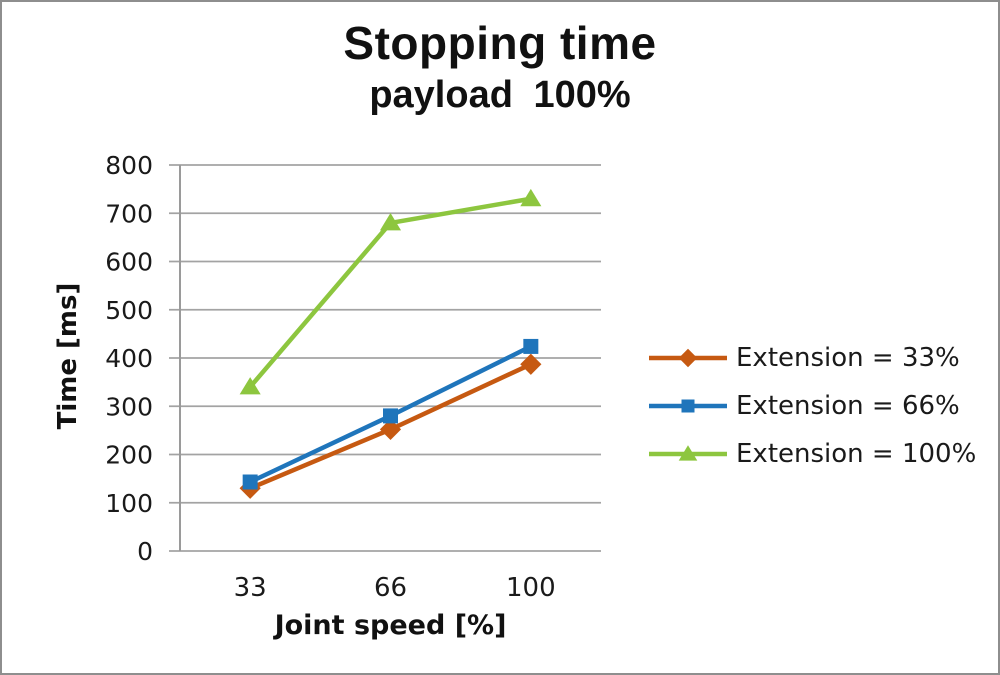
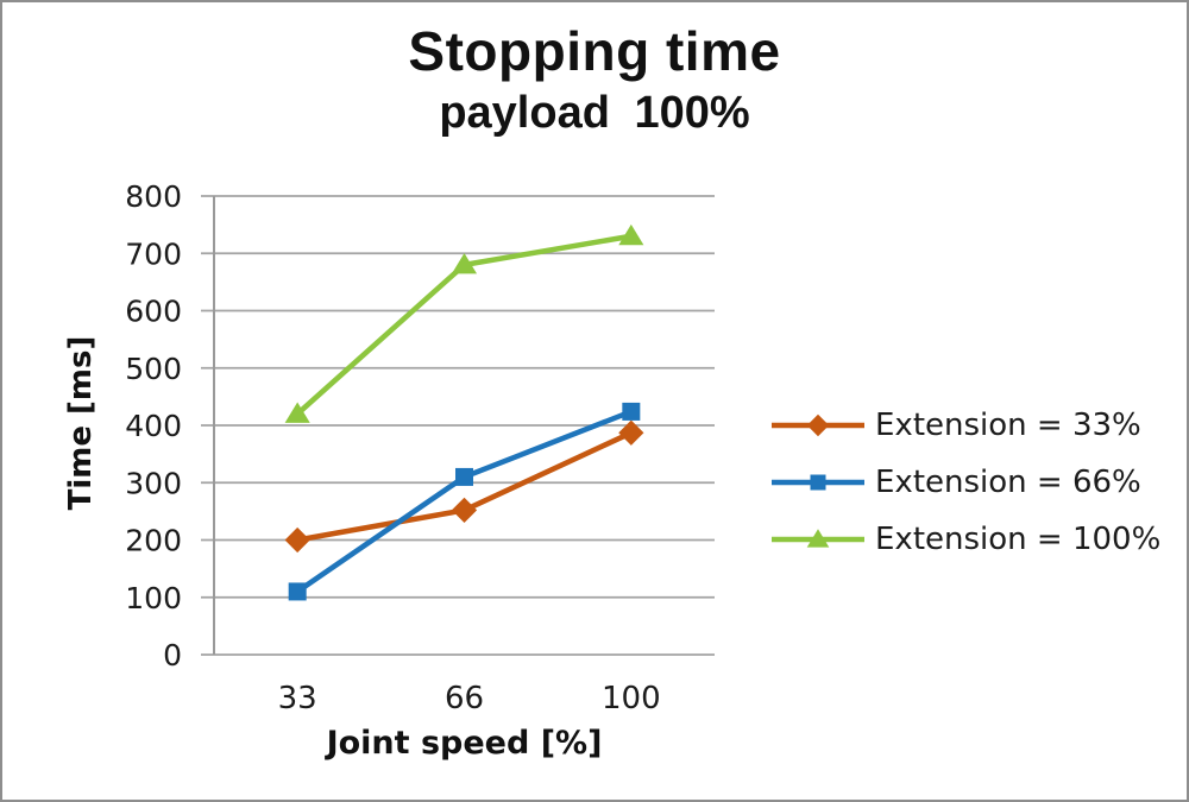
Extension = 33%/33: 130 -> 200
Extension = 66%/33: 140 -> 110
Extension = 100%/33: 340 -> 420
Extension = 66%/66: 280 -> 310
